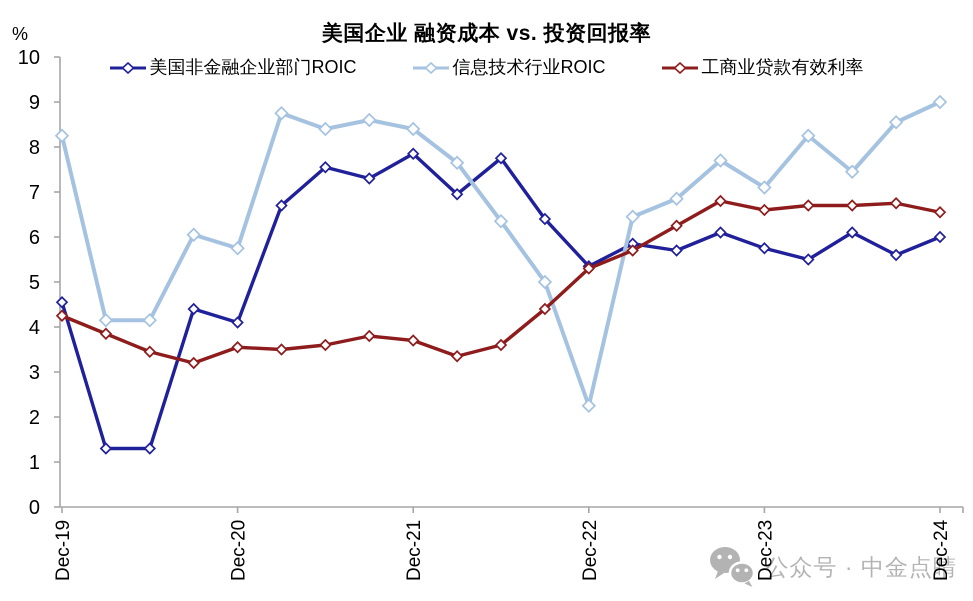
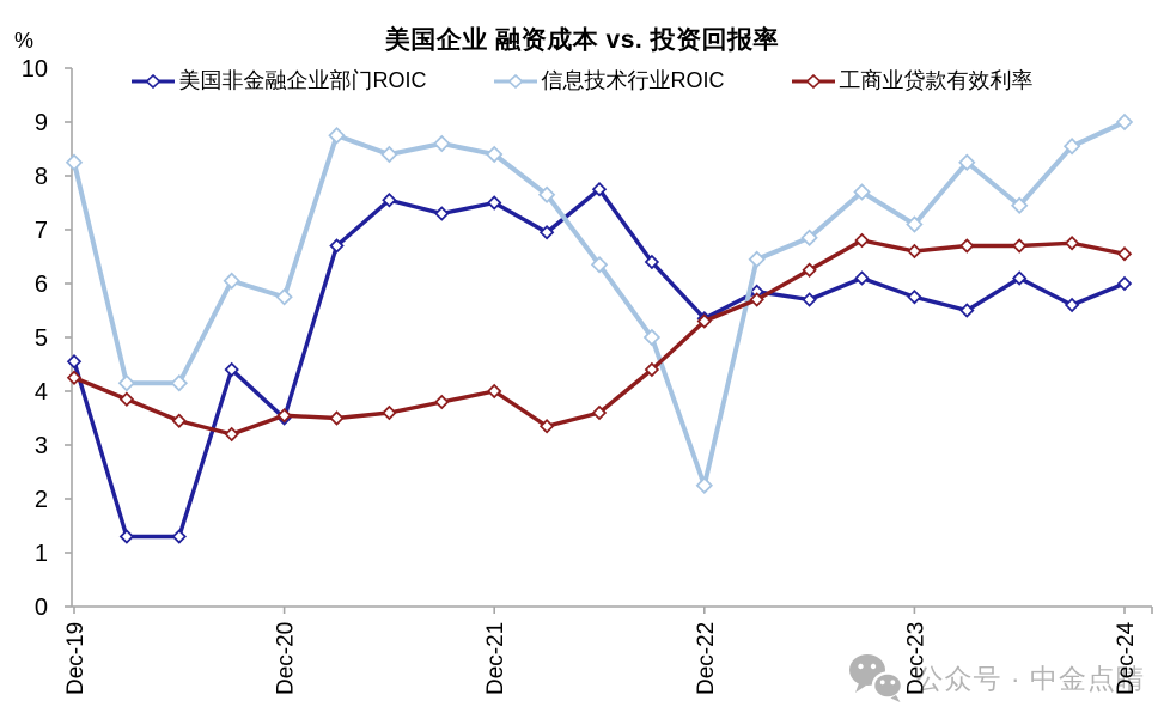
美国非金融企业部门ROIC/Dec-20: 4.1 -> 3.5
美国非金融企业部门ROIC/Dec-21: 7.8 -> 7.5
工商业贷款有效利率/Dec-21: 3.7 -> 4.0
